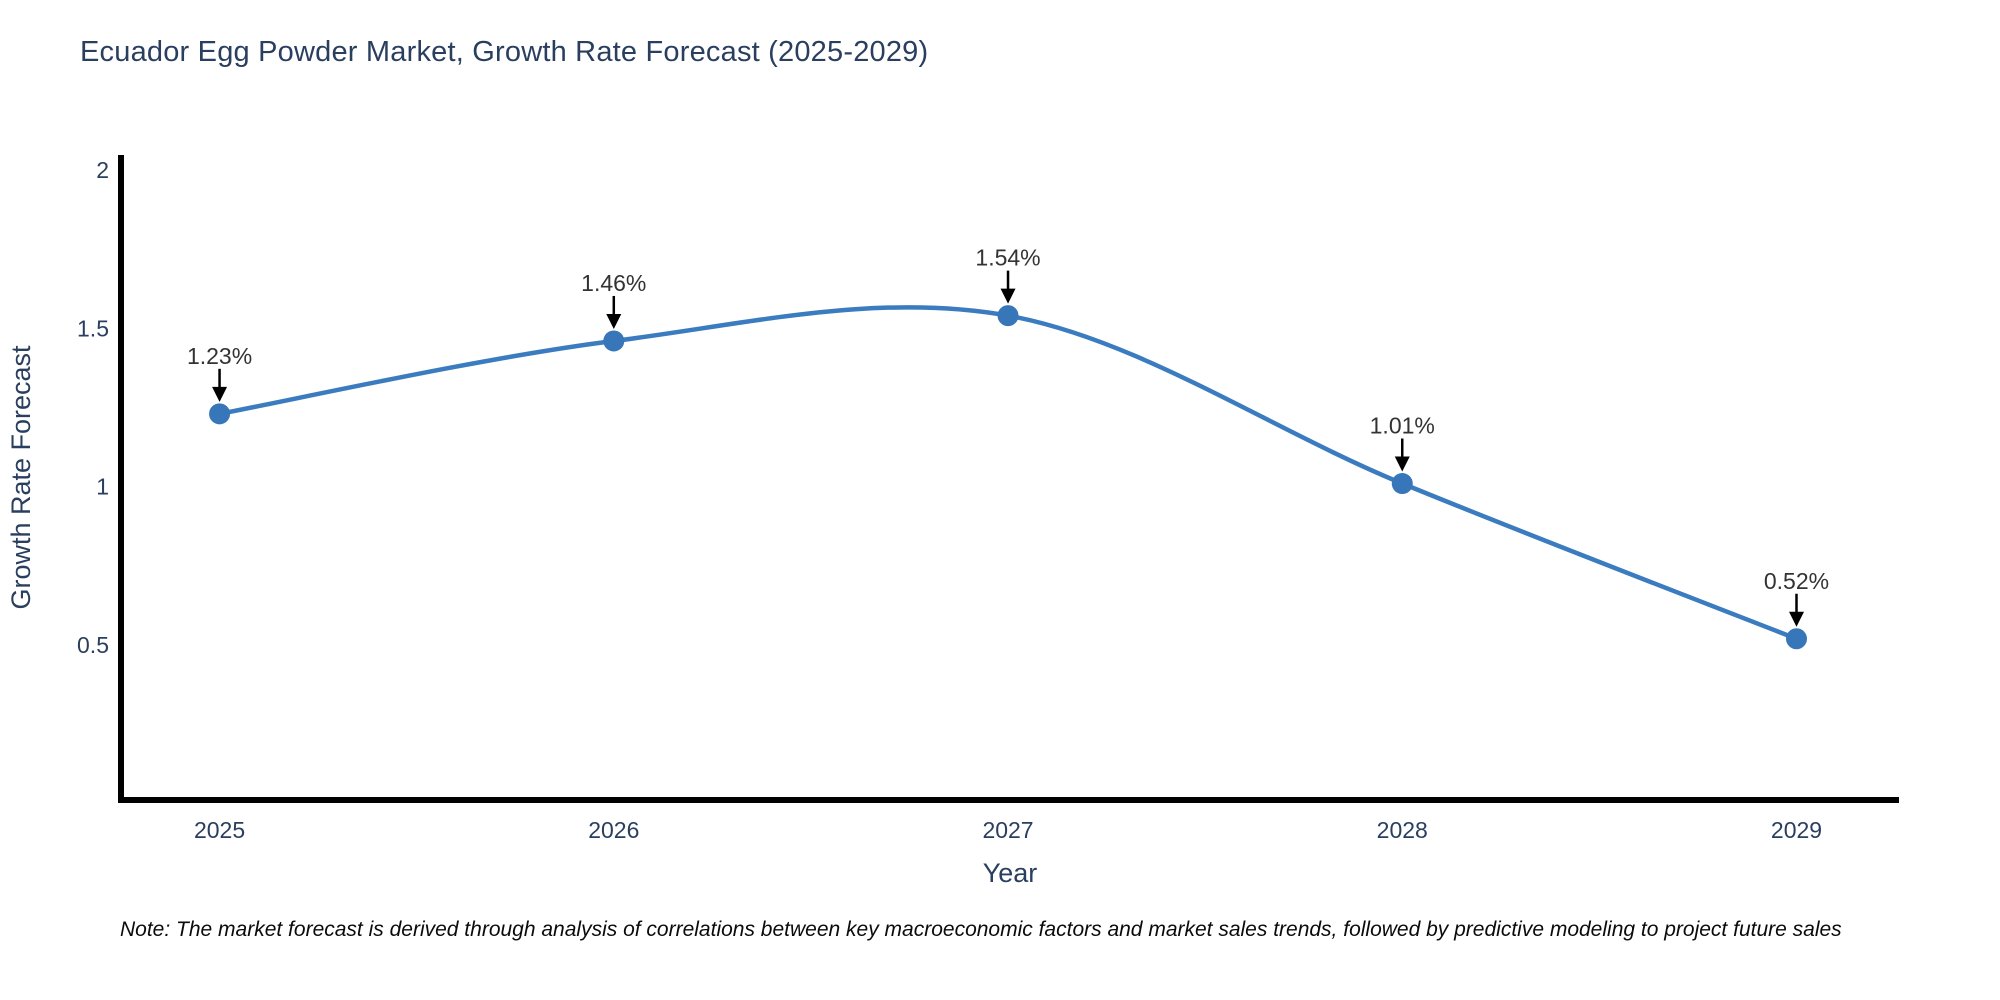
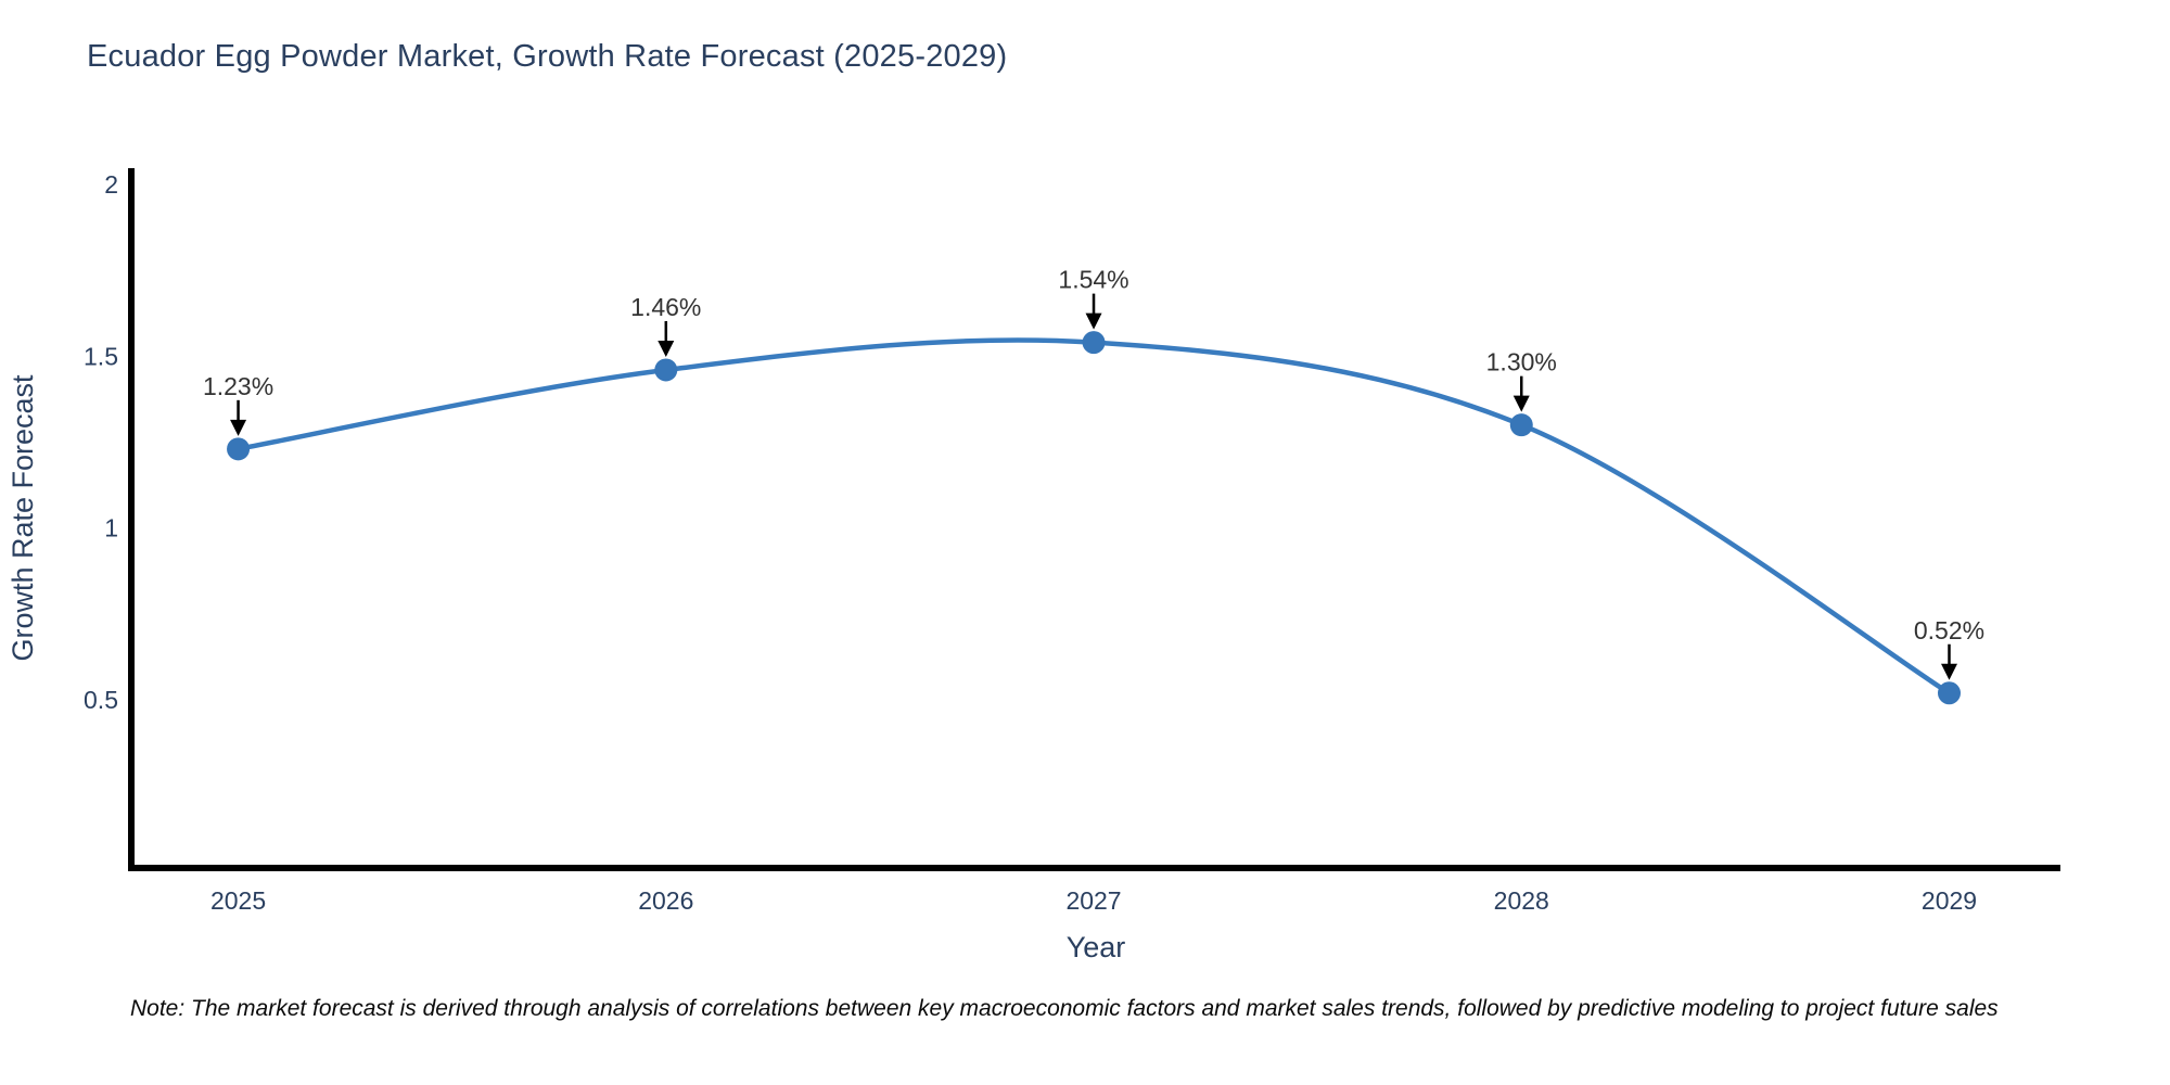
2028: 1.01% -> 1.30%
